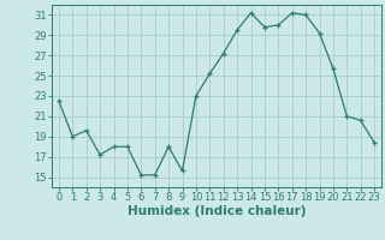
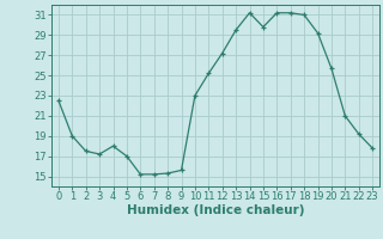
2: 19.6 -> 17.5
5: 18.0 -> 17.0
8: 18.0 -> 15.3
16: 30.0 -> 31.2
22: 20.6 -> 19.2
23: 18.4 -> 17.8
